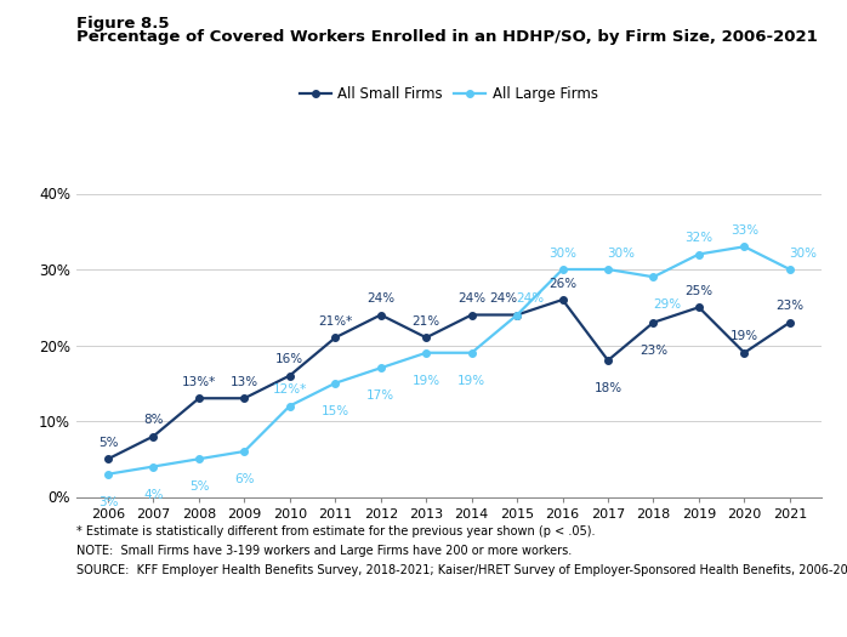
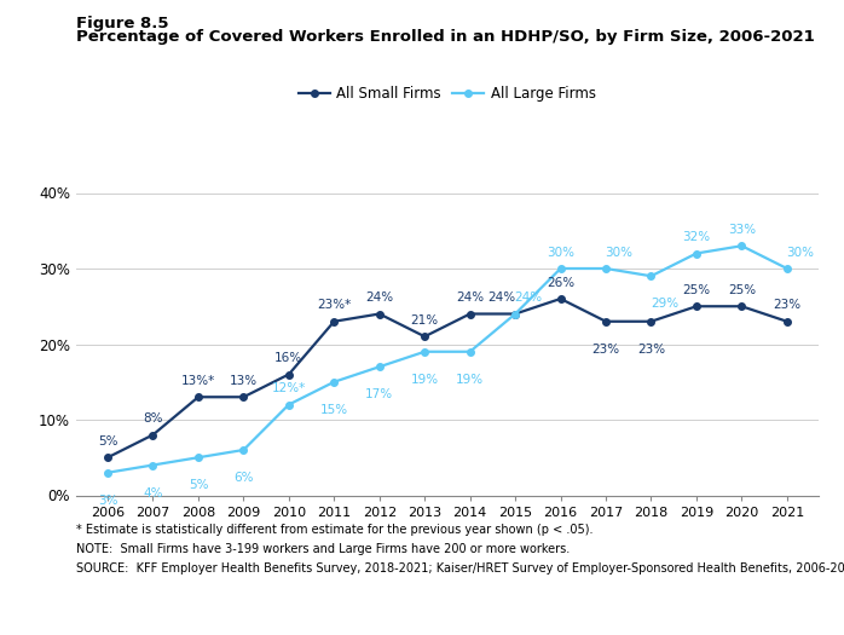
All Small Firms/2011: 21%* -> 23%*
All Small Firms/2017: 18% -> 23%
All Small Firms/2020: 19% -> 25%
